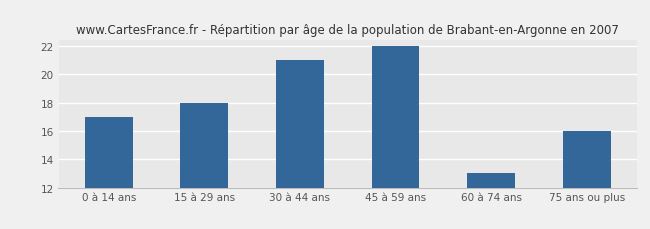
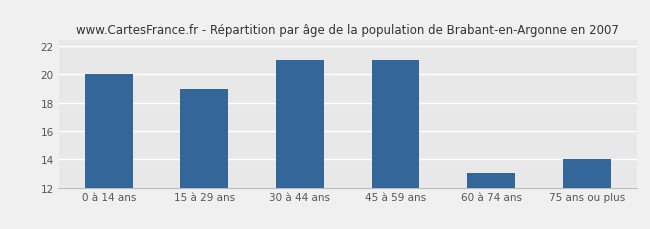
0 à 14 ans: 17 -> 20
15 à 29 ans: 18 -> 19
45 à 59 ans: 22 -> 21
75 ans ou plus: 16 -> 14
